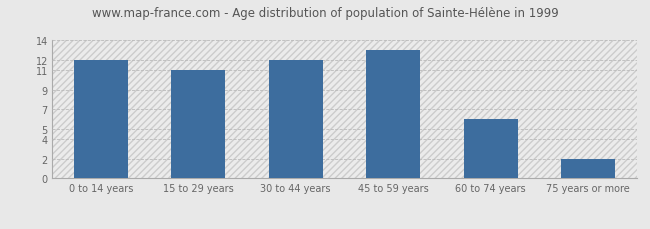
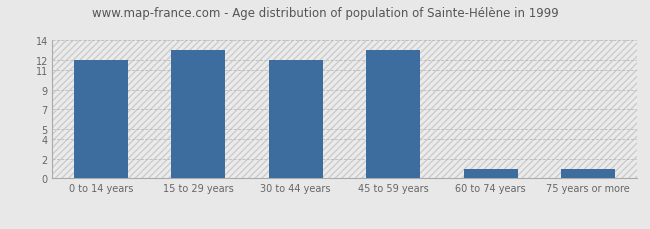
15 to 29 years: 11 -> 13
60 to 74 years: 6 -> 1
75 years or more: 2 -> 1
